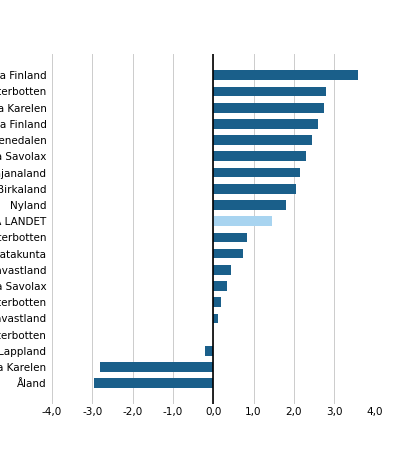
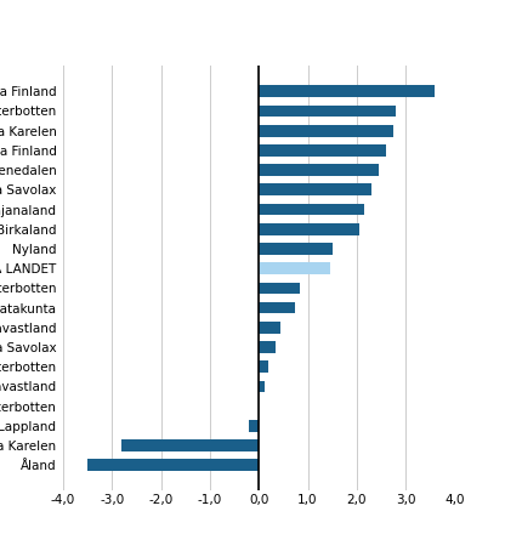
Nyland: 1,80 -> 1,50
Åland: -2,95 -> -3,50
